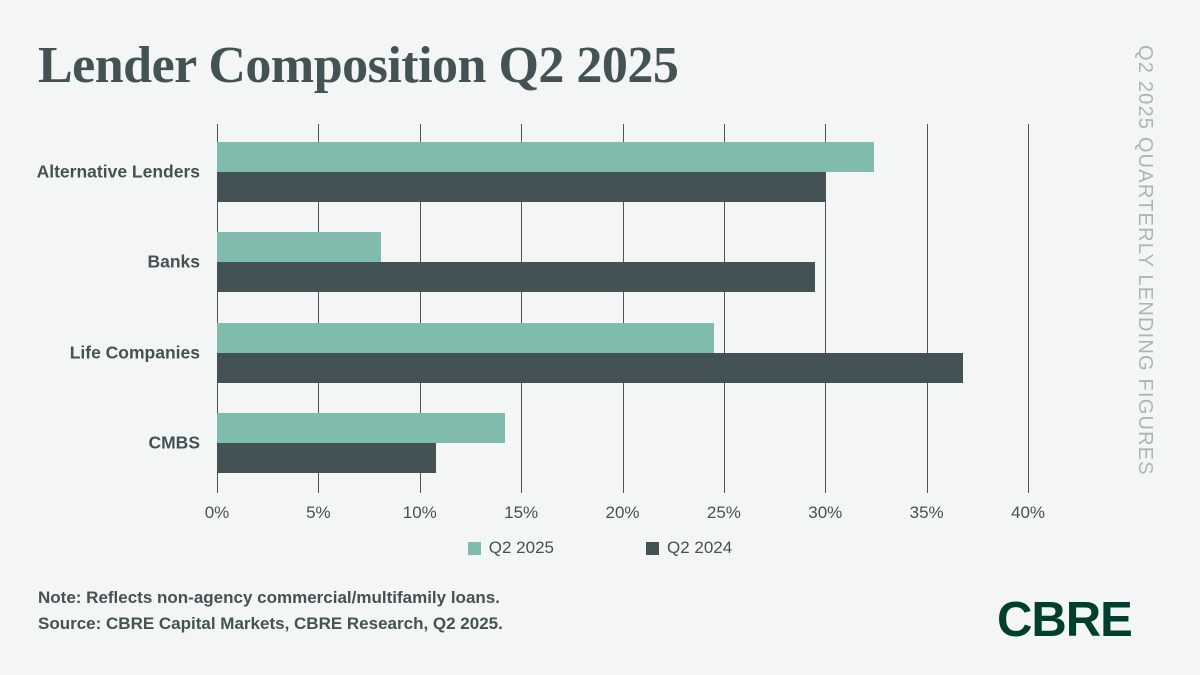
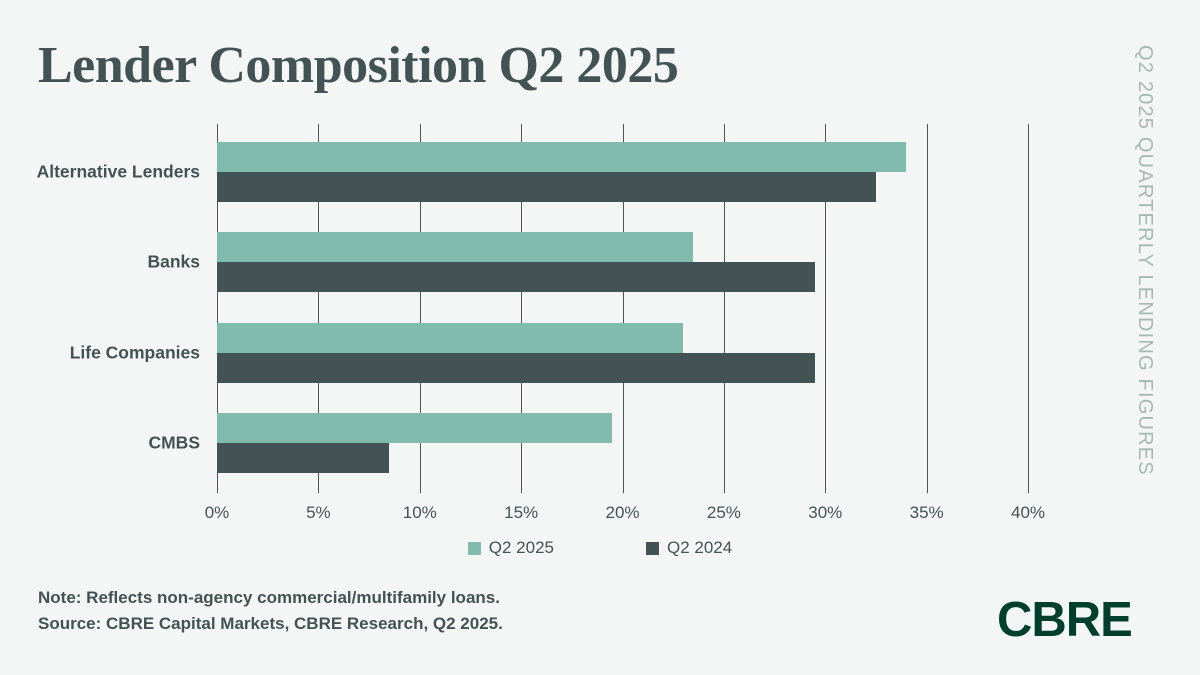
Q2 2025/Alternative Lenders: 32.4% -> 34.0%
Q2 2024/Alternative Lenders: 30.0% -> 32.5%
Q2 2025/Banks: 8.1% -> 23.5%
Q2 2025/Life Companies: 24.5% -> 23.0%
Q2 2024/Life Companies: 36.8% -> 29.5%
Q2 2025/CMBS: 14.2% -> 19.5%
Q2 2024/CMBS: 10.8% -> 8.5%
